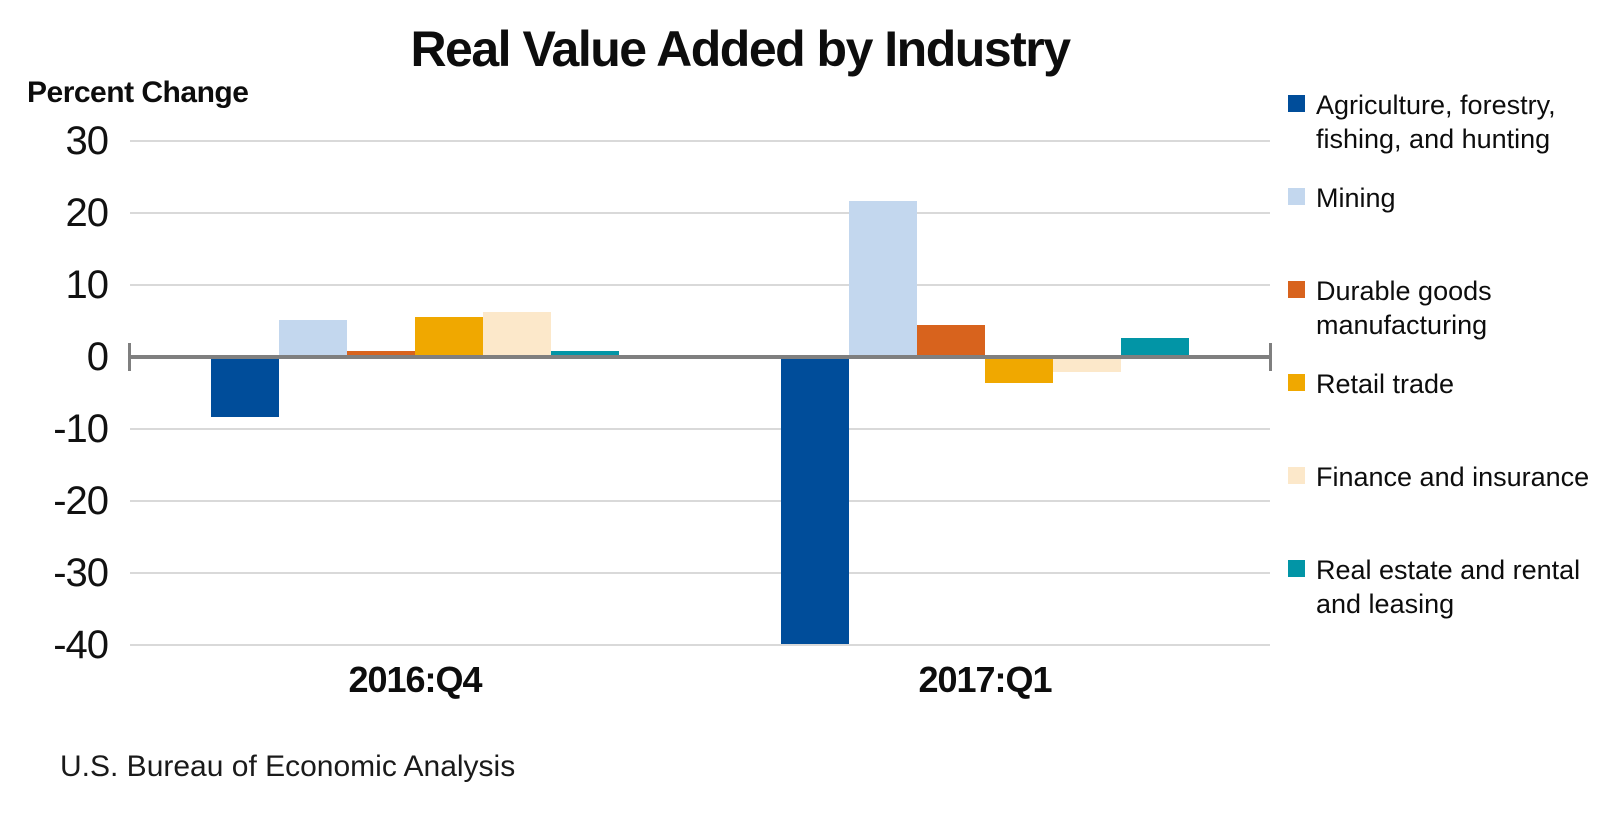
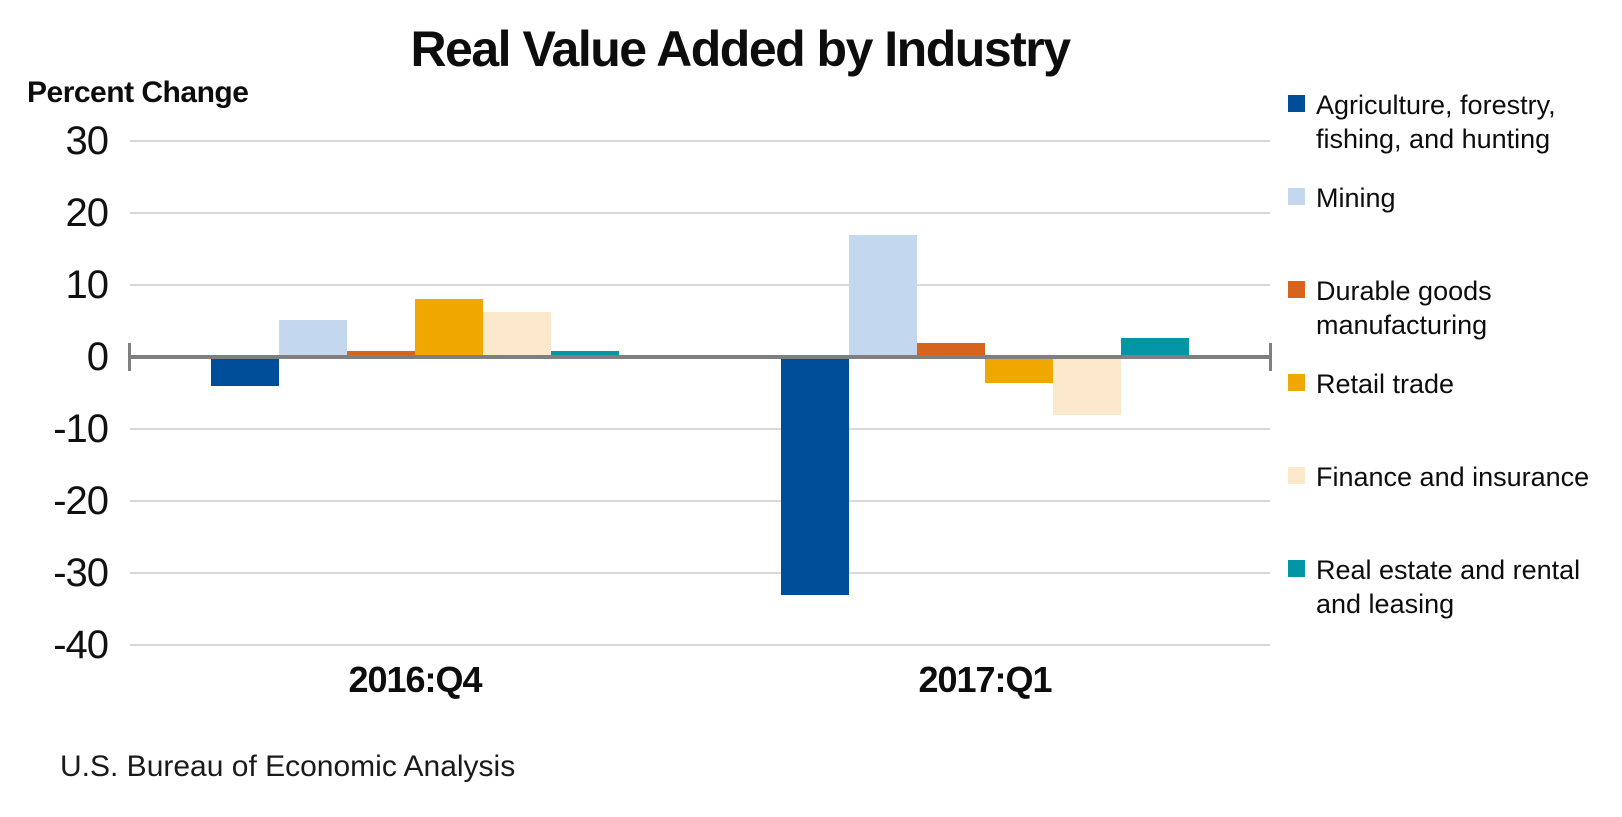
Agriculture, forestry, fishing, and hunting/2016:Q4: -8 -> -4
Retail trade/2016:Q4: 6 -> 8
Agriculture, forestry, fishing, and hunting/2017:Q1: -40 -> -33
Mining/2017:Q1: 22 -> 17
Durable goods manufacturing/2017:Q1: 4 -> 2
Finance and insurance/2017:Q1: -2 -> -8
